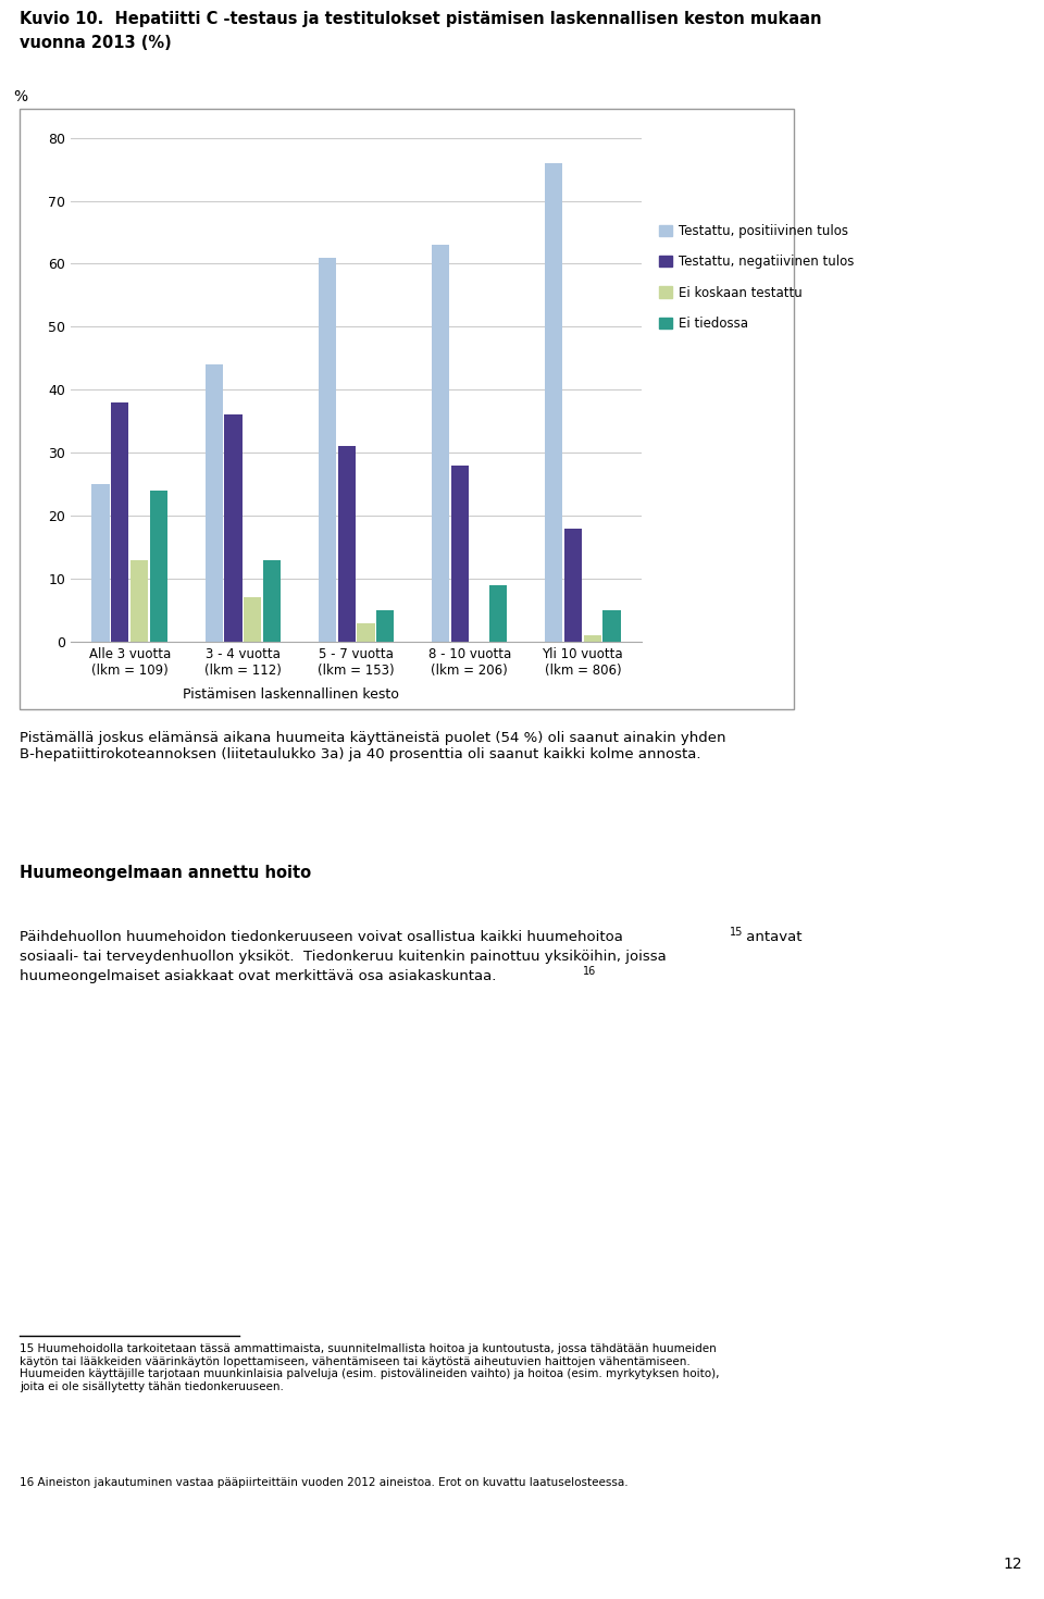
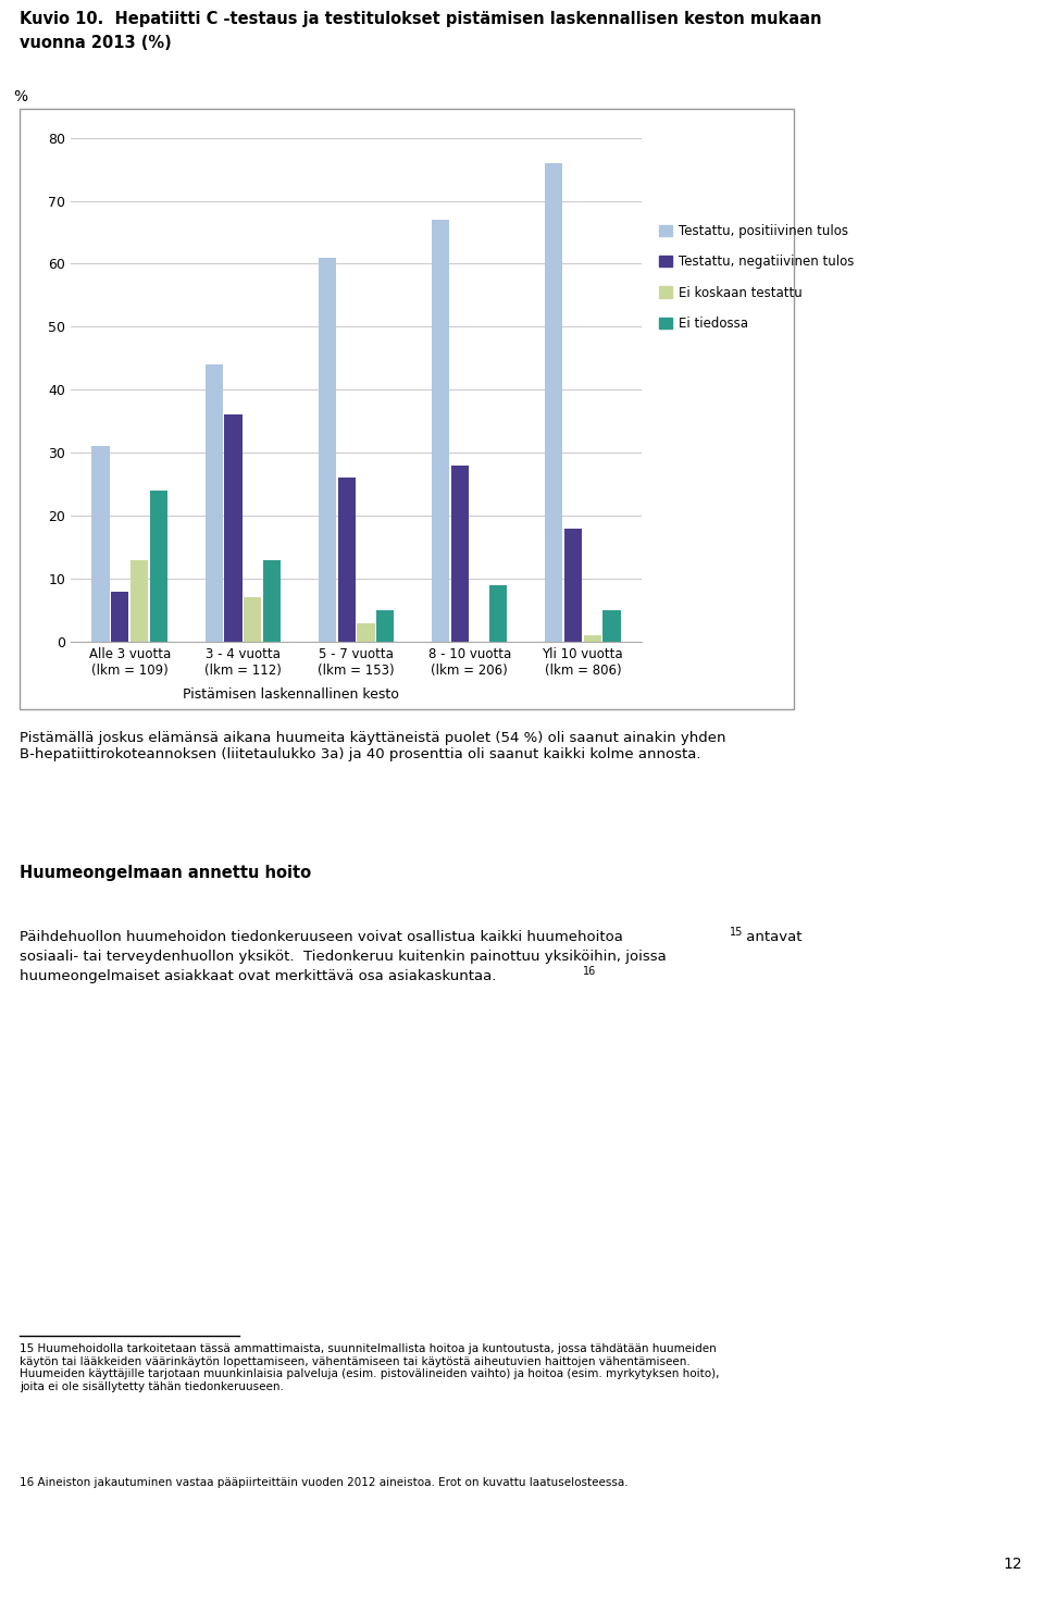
Testattu, positiivinen tulos/Alle 3 vuotta (lkm = 109): 25 -> 31
Testattu, negatiivinen tulos/Alle 3 vuotta (lkm = 109): 38 -> 8
Testattu, negatiivinen tulos/5 - 7 vuotta (lkm = 153): 31 -> 26
Testattu, positiivinen tulos/8 - 10 vuotta (lkm = 206): 63 -> 67
